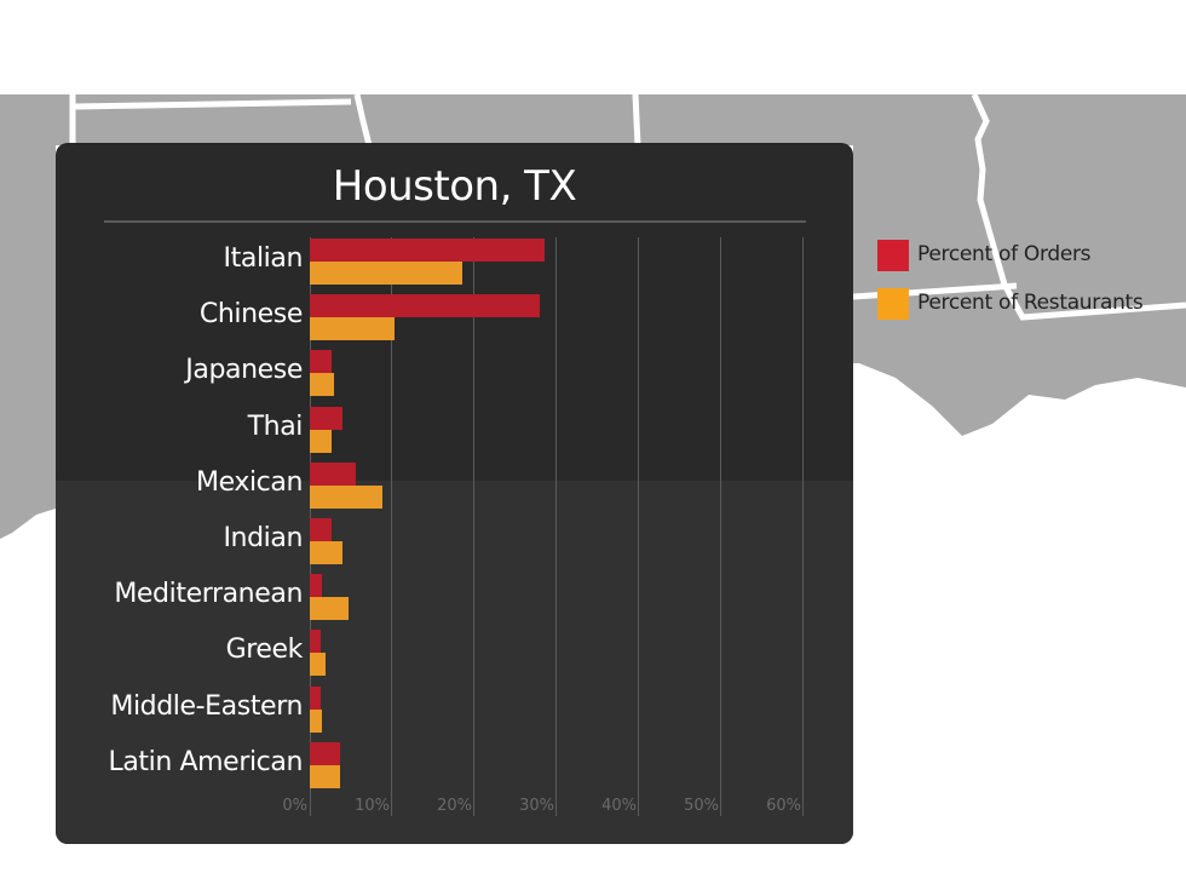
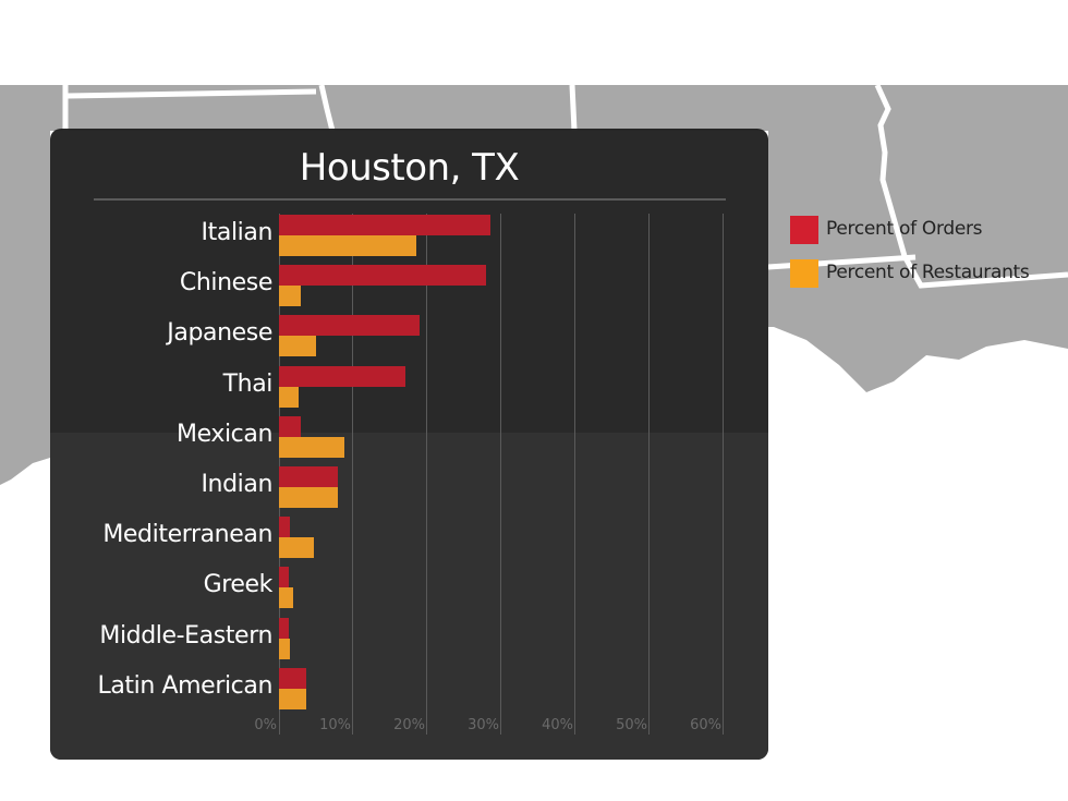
Percent of Restaurants/Chinese: 10% -> 3%
Percent of Orders/Japanese: 3% -> 19%
Percent of Restaurants/Japanese: 3% -> 5%
Percent of Orders/Thai: 4% -> 17%
Percent of Orders/Mexican: 6% -> 3%
Percent of Orders/Indian: 3% -> 8%
Percent of Restaurants/Indian: 4% -> 8%
